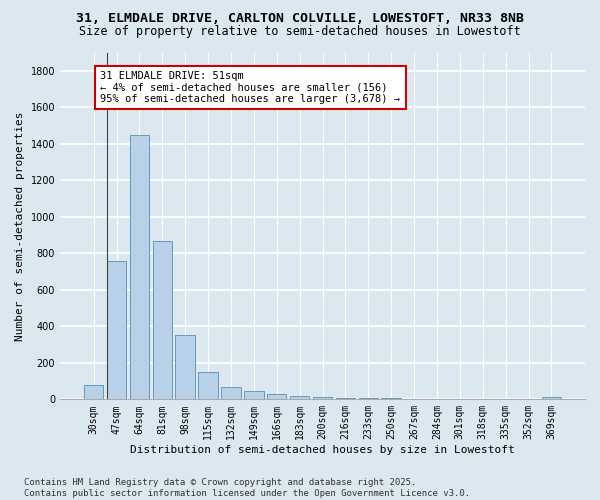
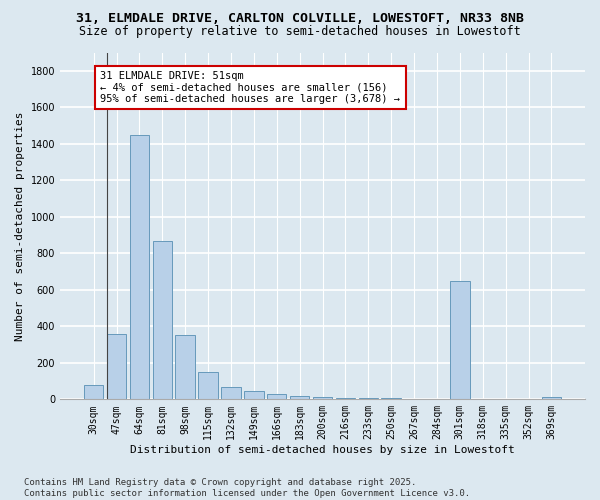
47sqm: 760 -> 360
301sqm: 0 -> 650
